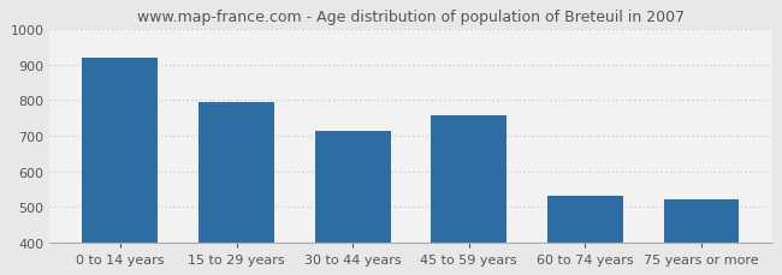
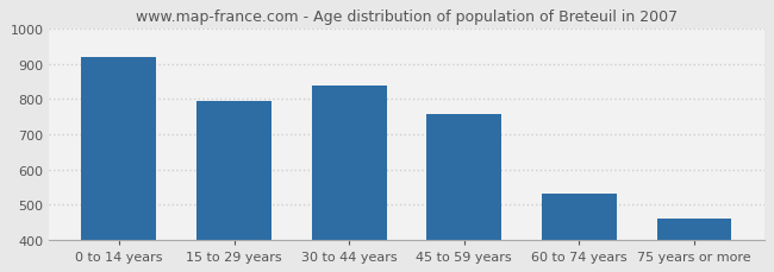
30 to 44 years: 715 -> 840
75 years or more: 520 -> 460
